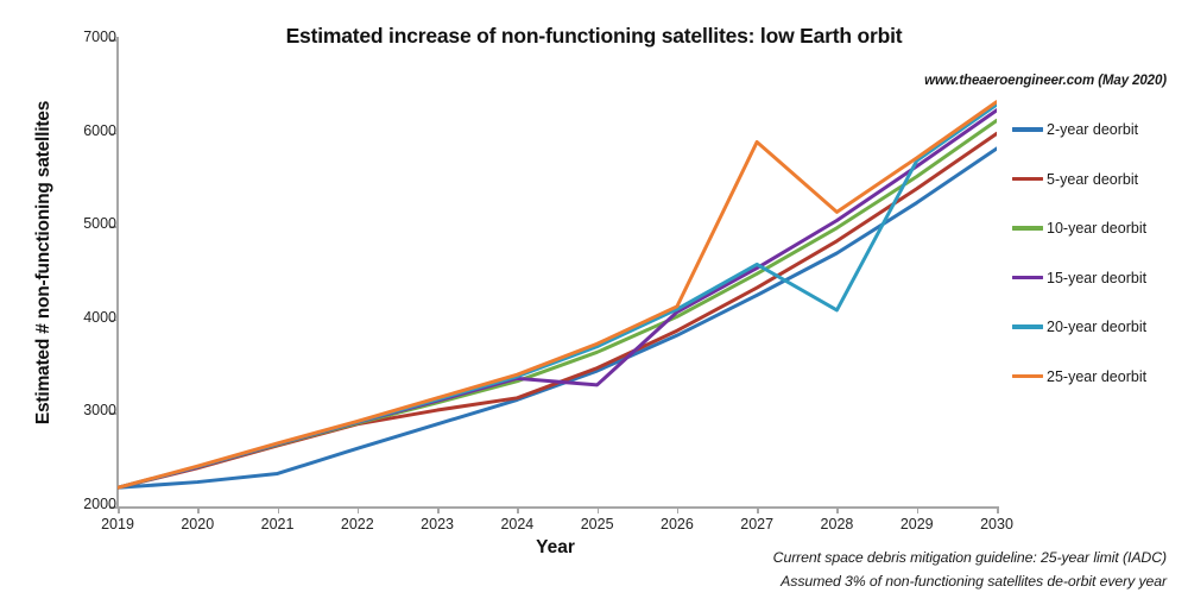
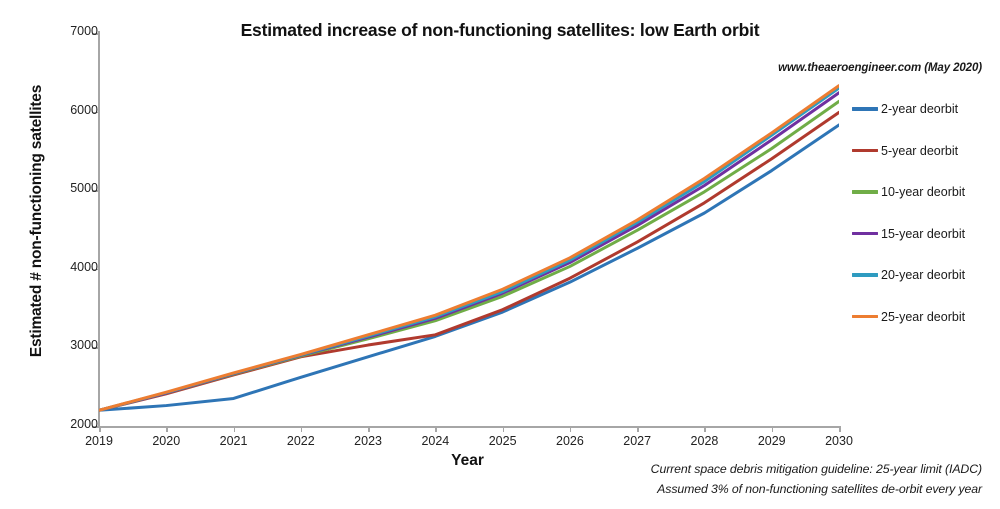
15-year deorbit/2025: 3300 -> 3700
25-year deorbit/2027: 5900 -> 4600
20-year deorbit/2028: 4100 -> 5100
